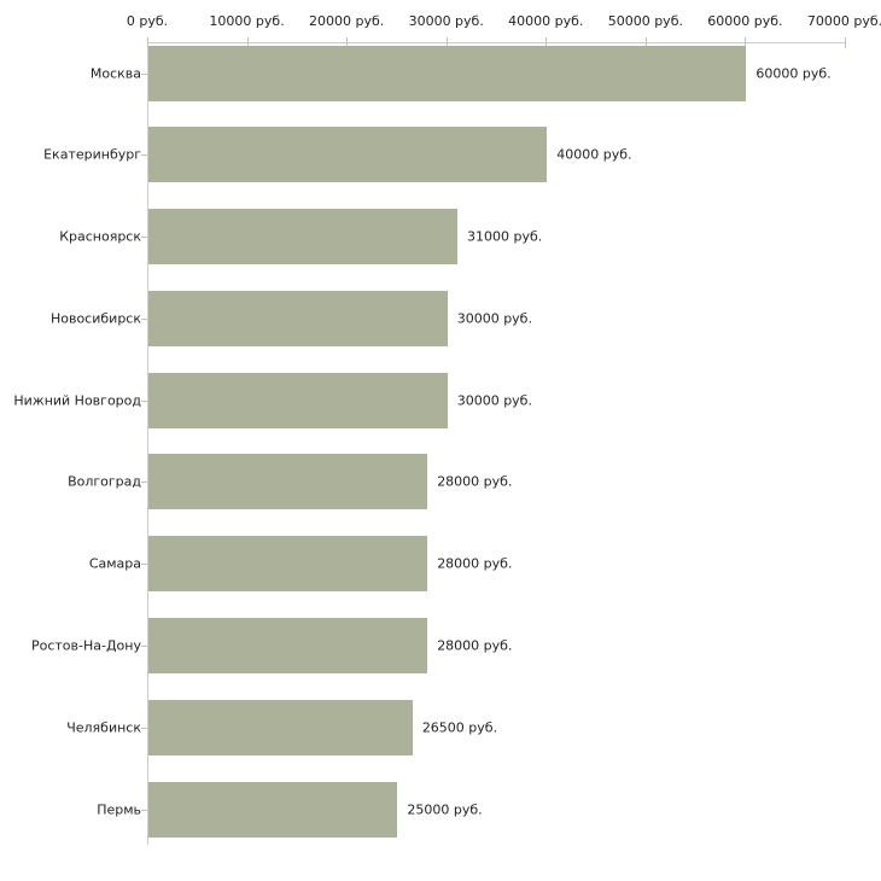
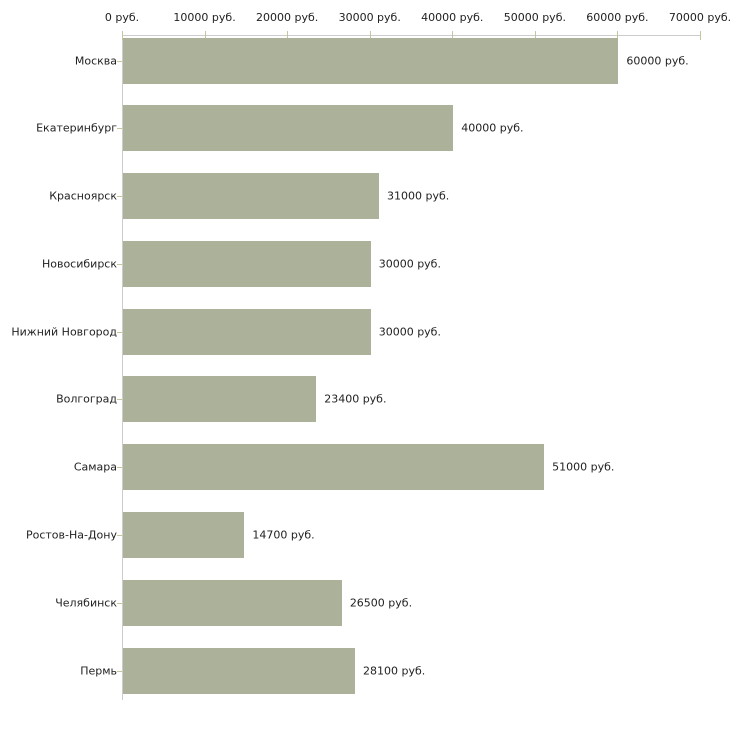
Волгоград: 28000 -> 23400
Самара: 28000 -> 51000
Ростов-На-Дону: 28000 -> 14700
Пермь: 25000 -> 28100
